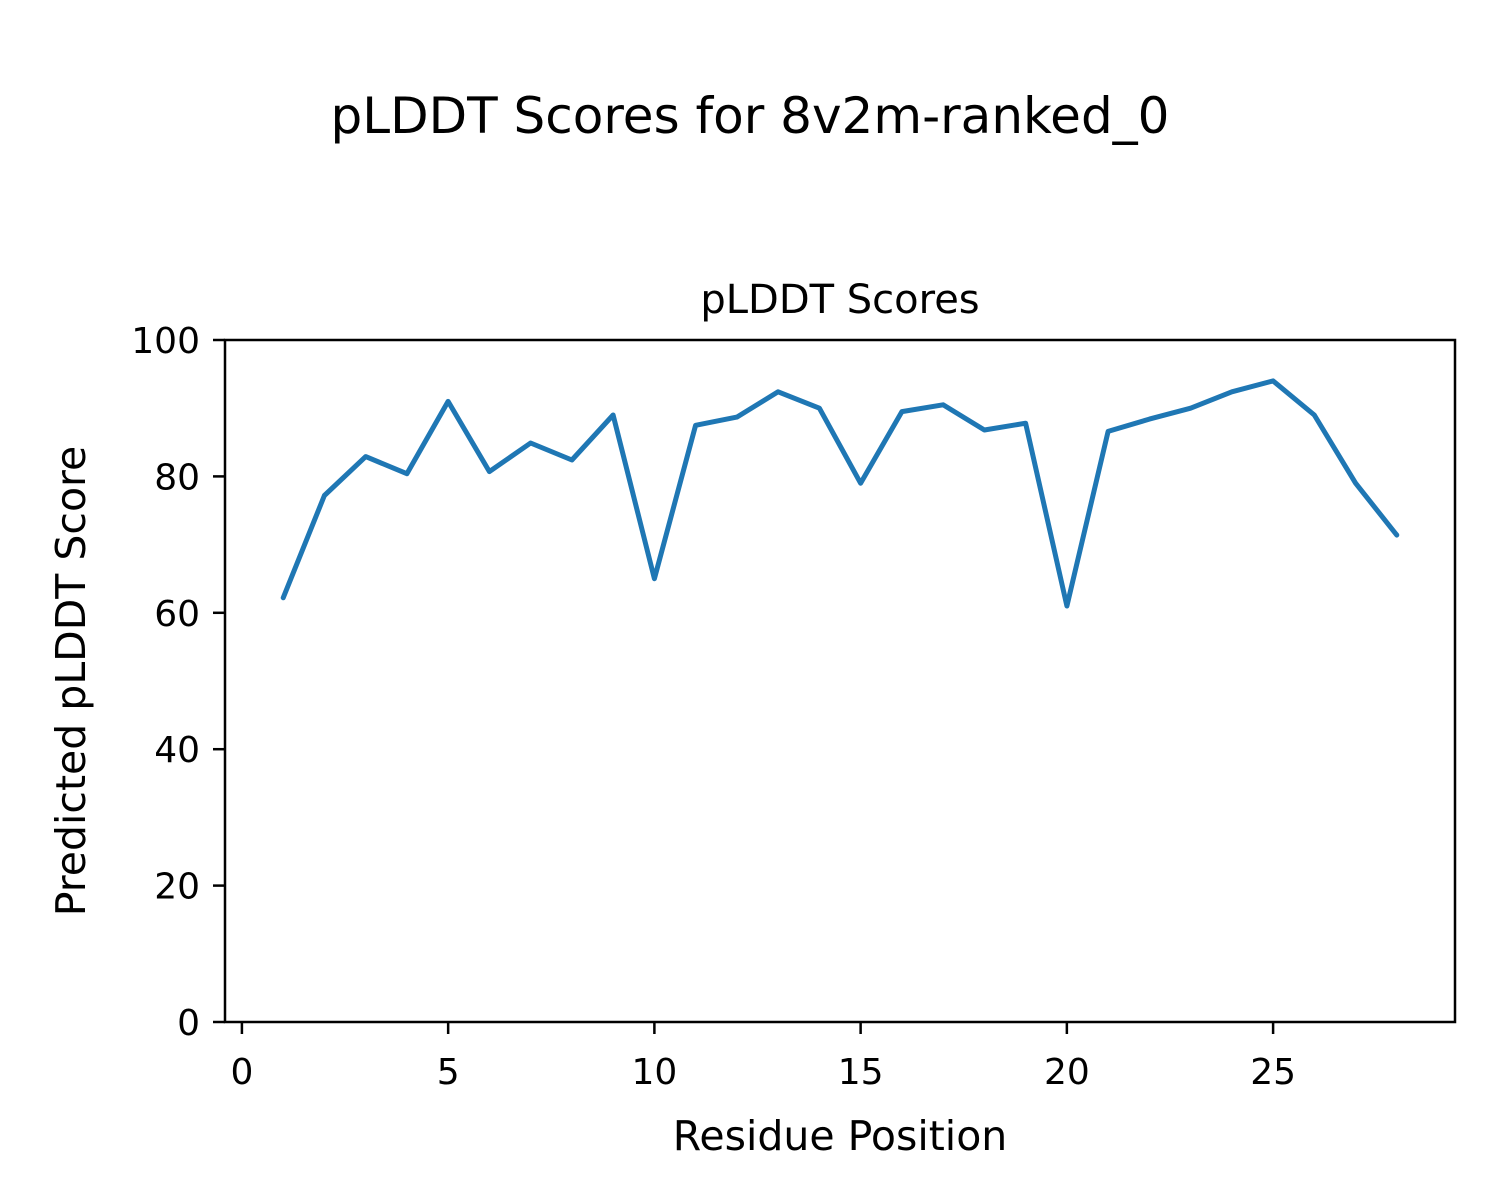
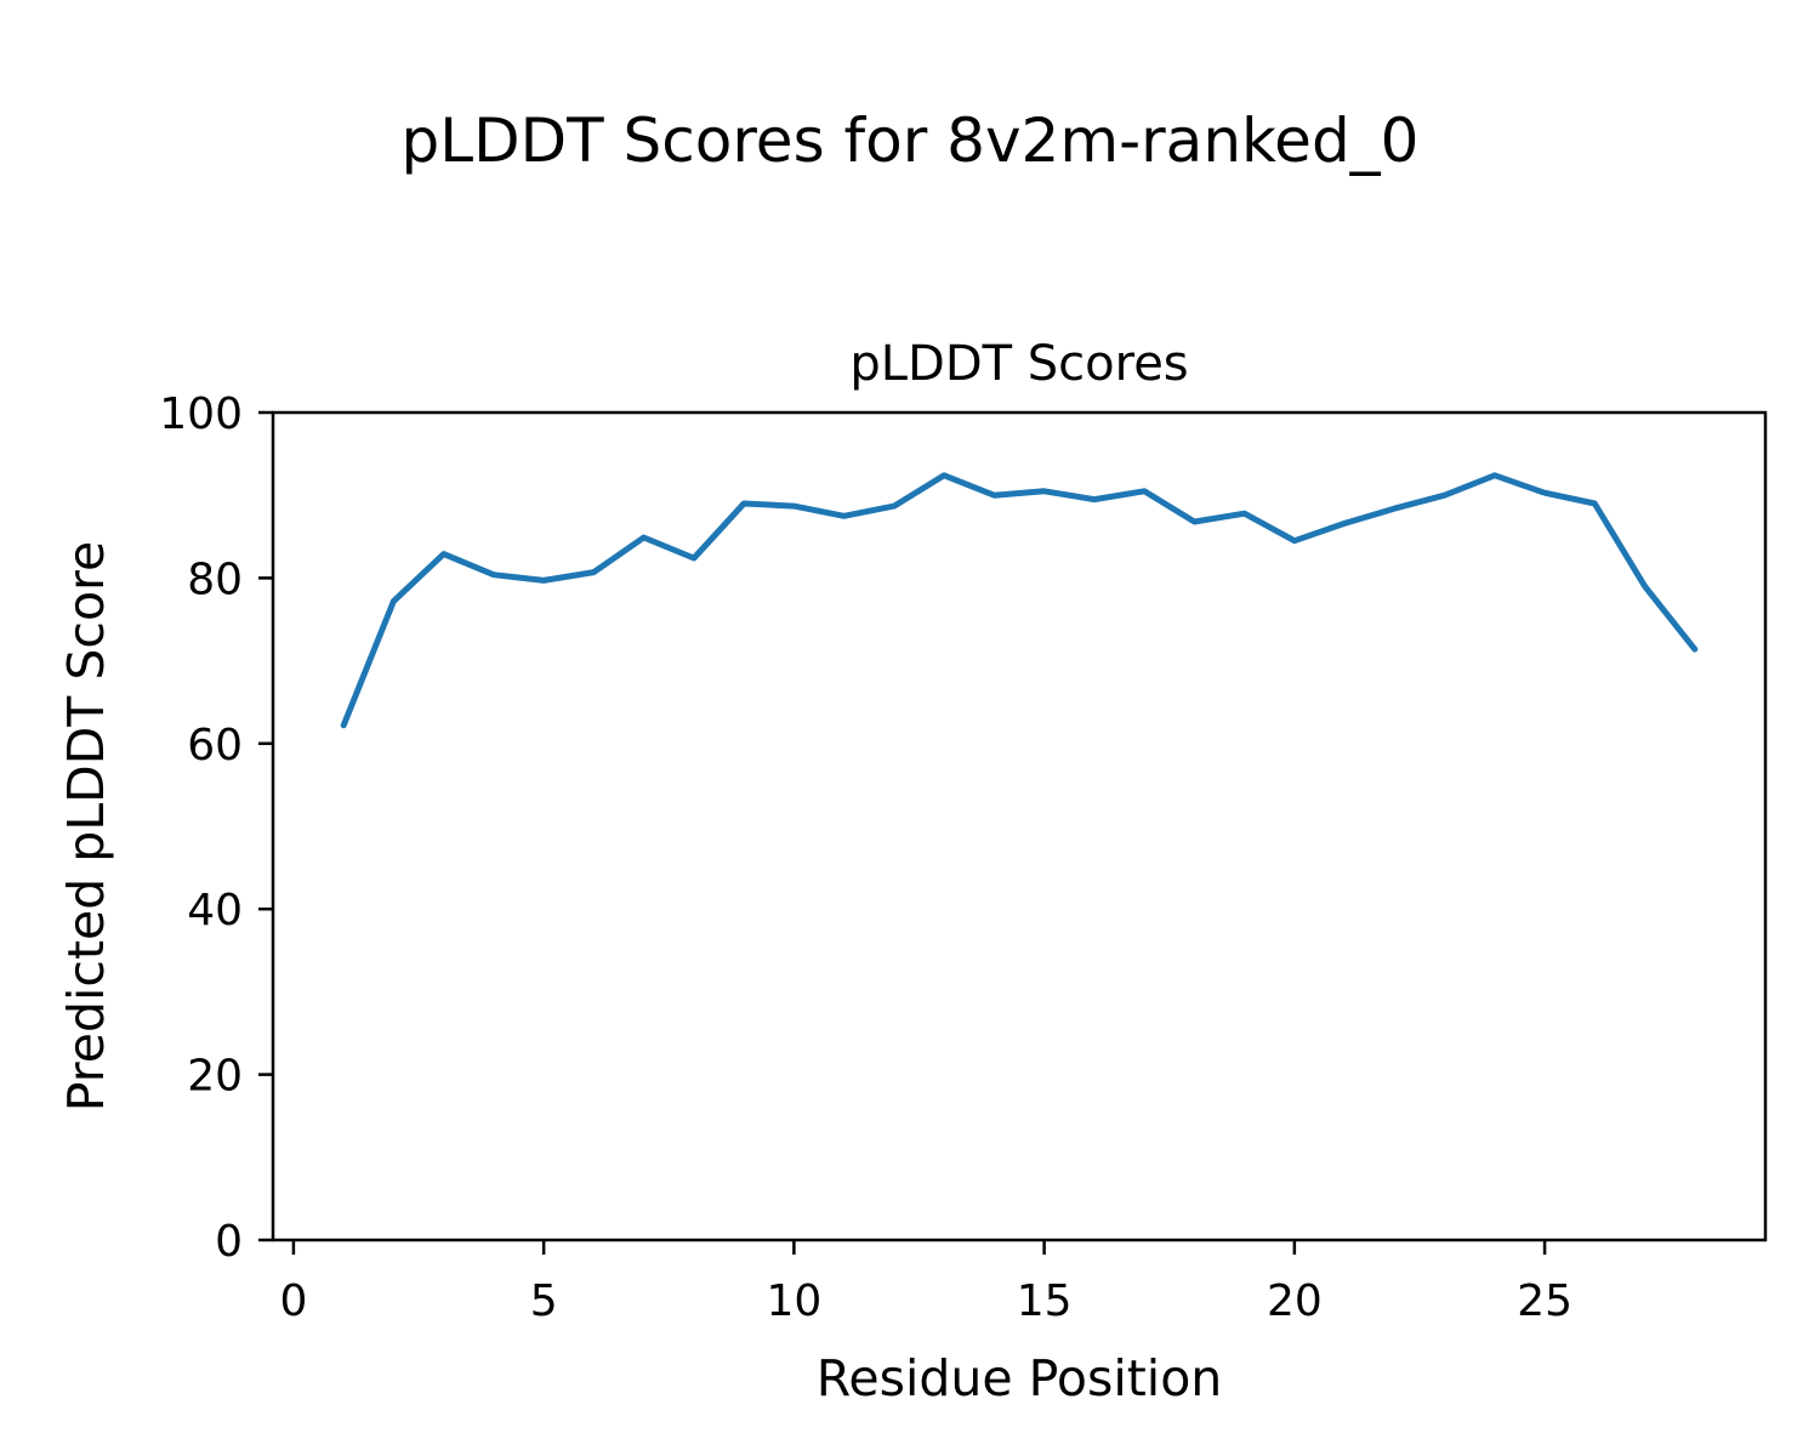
5: 91 -> 80
10: 65 -> 89
15: 79 -> 90
20: 61 -> 84
25: 94 -> 90
